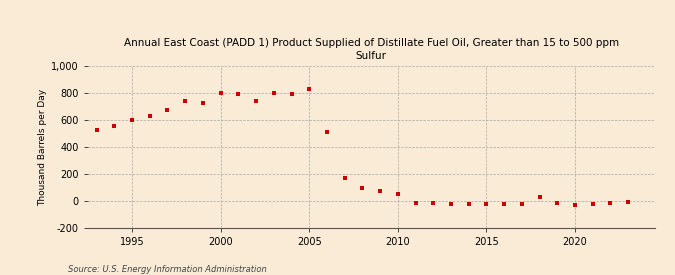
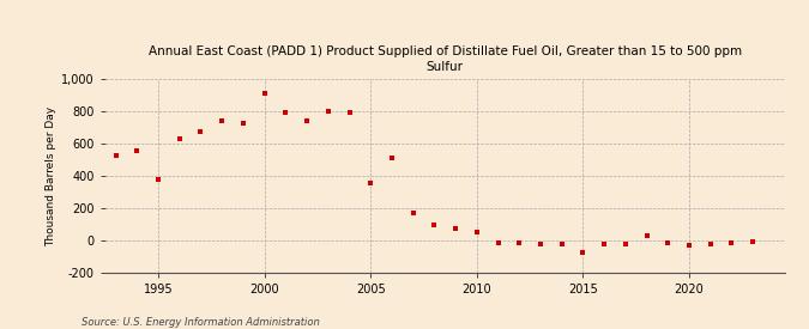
1995: 600 -> 380
2000: 800 -> 910
2005: 830 -> 360
2015: -20 -> -70
